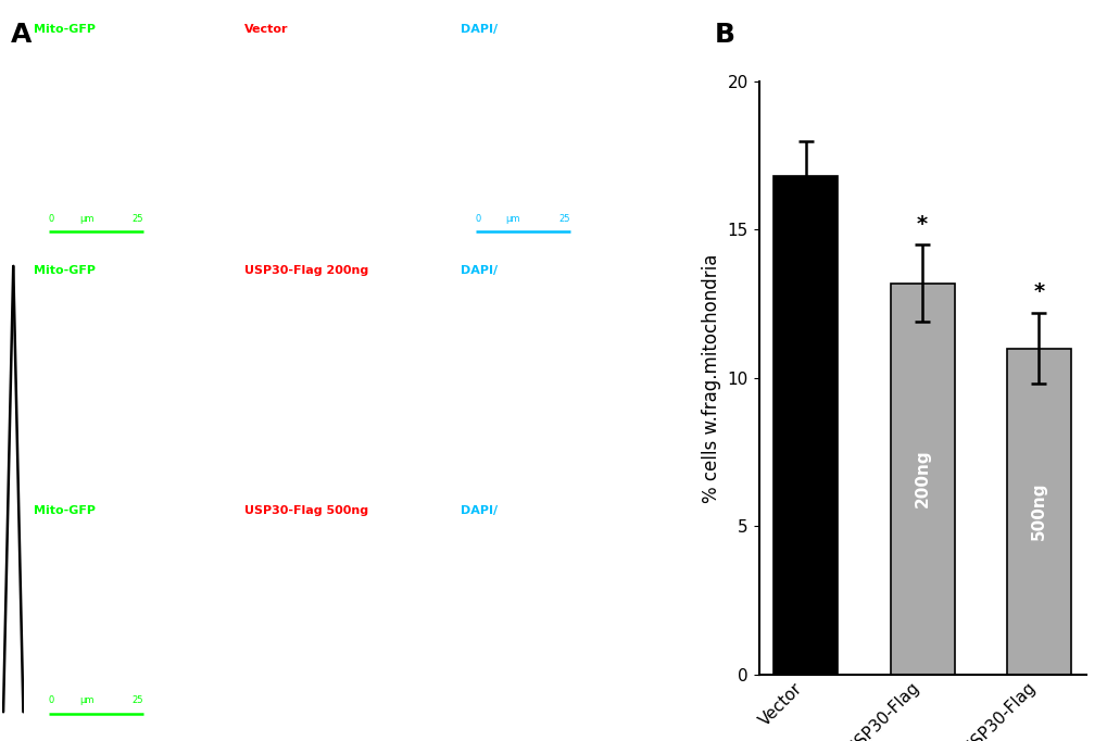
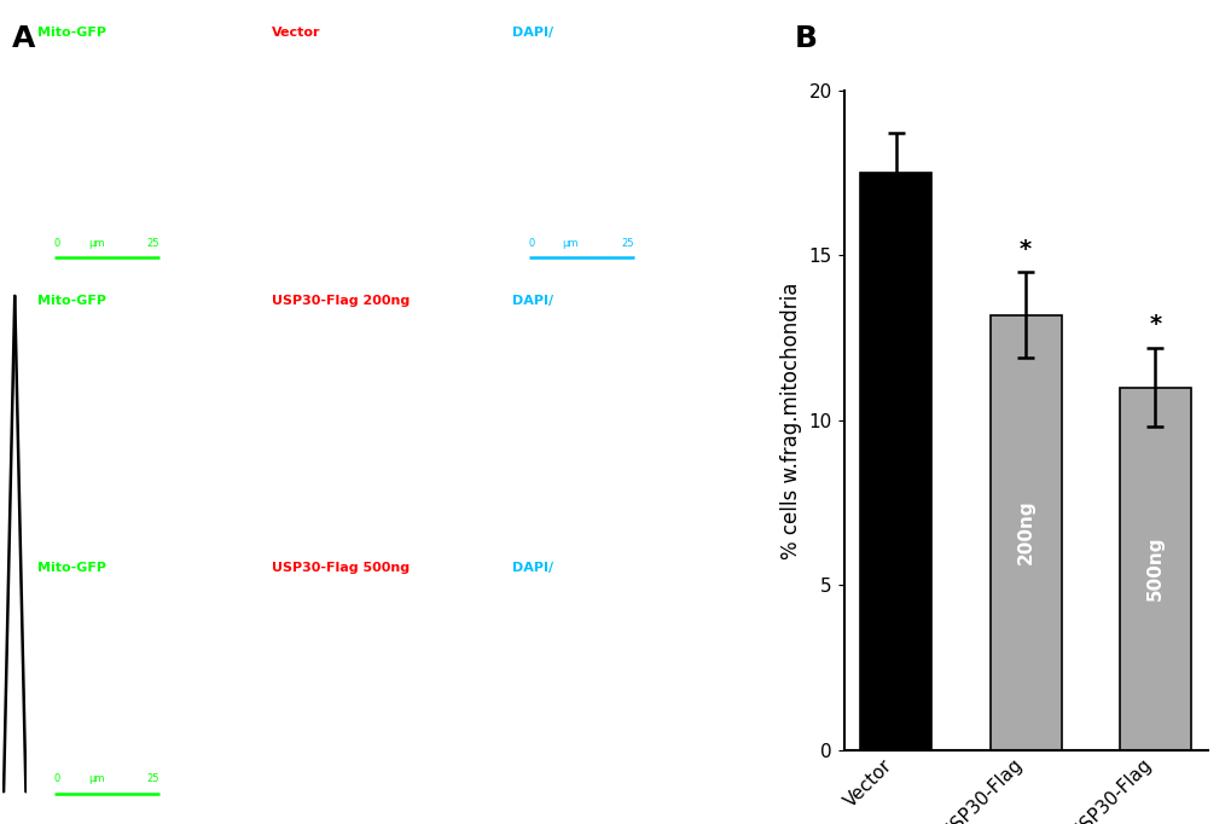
Vector: 16.8 -> 17.5
